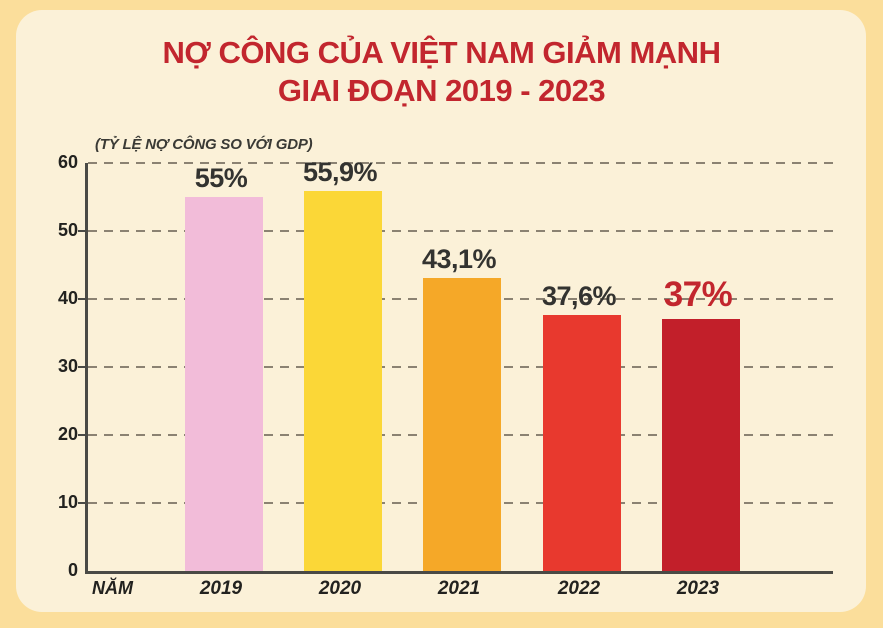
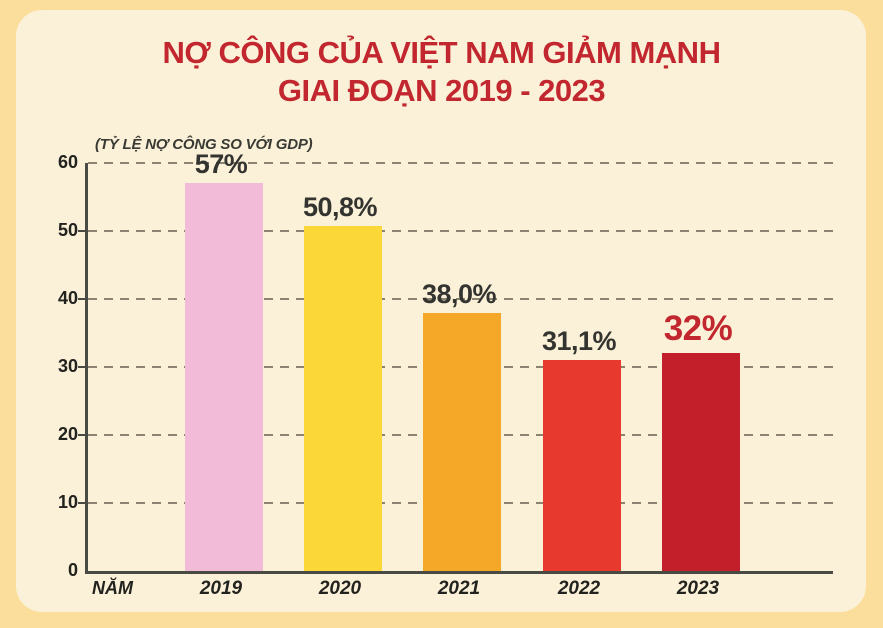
2019: 55% -> 57%
2020: 55,9% -> 50,8%
2021: 43,1% -> 38,0%
2022: 37,6% -> 31,1%
2023: 37% -> 32%
